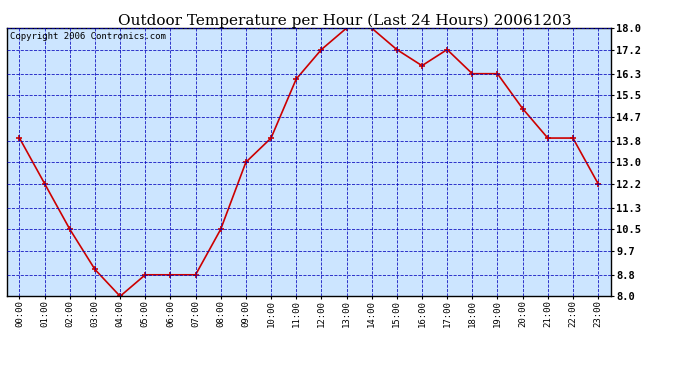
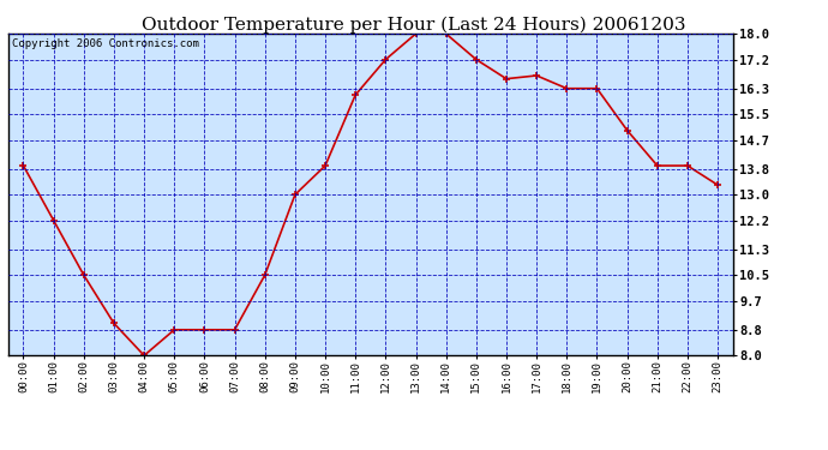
17:00: 17.2 -> 16.7
23:00: 12.2 -> 13.3
